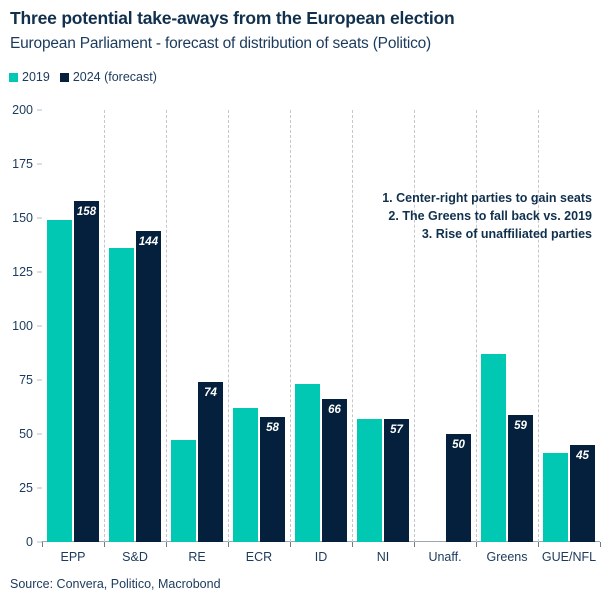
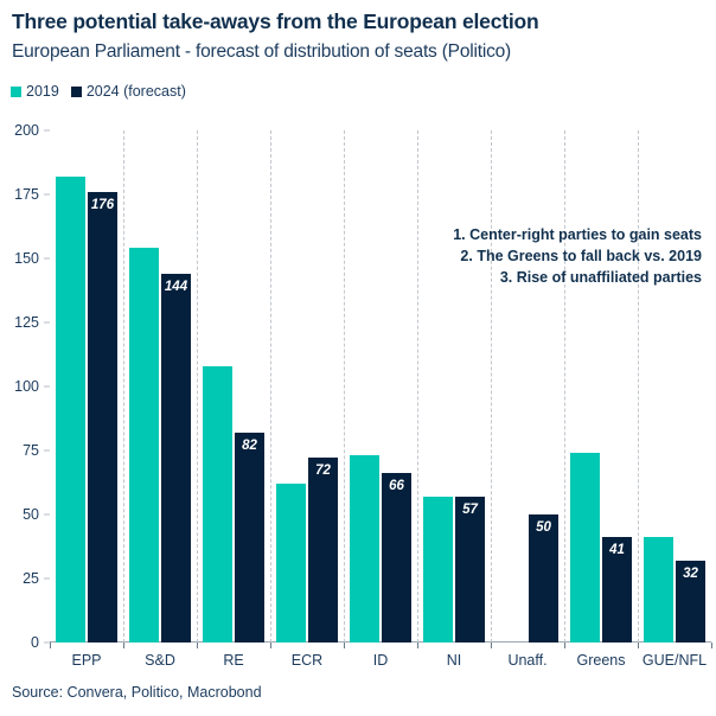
2019/EPP: 149 -> 182
2024 (forecast)/EPP: 158 -> 176
2019/S&D: 136 -> 154
2019/RE: 47 -> 108
2024 (forecast)/RE: 74 -> 82
2024 (forecast)/ECR: 58 -> 72
2019/Greens: 87 -> 74
2024 (forecast)/Greens: 59 -> 41
2024 (forecast)/GUE/NFL: 45 -> 32
